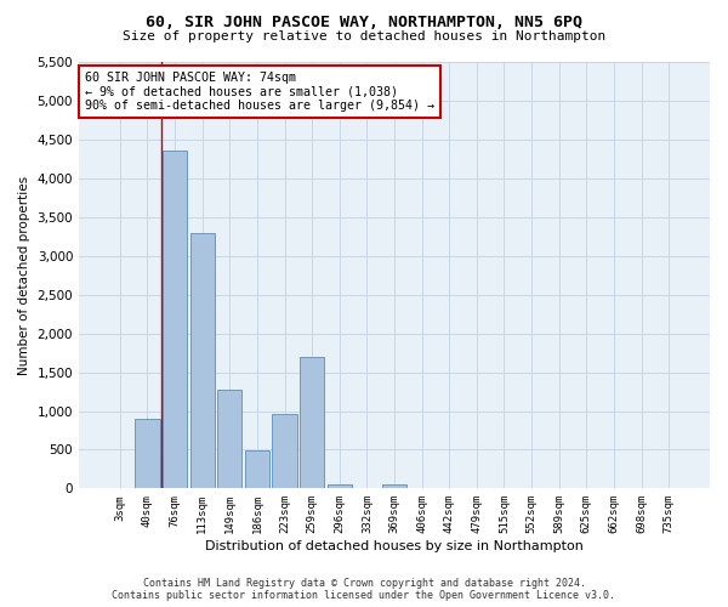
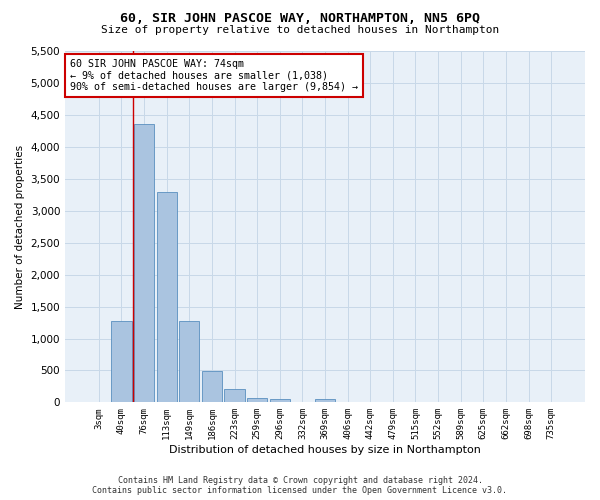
40sqm: 900 -> 1,270
223sqm: 960 -> 220
259sqm: 1,700 -> 80
